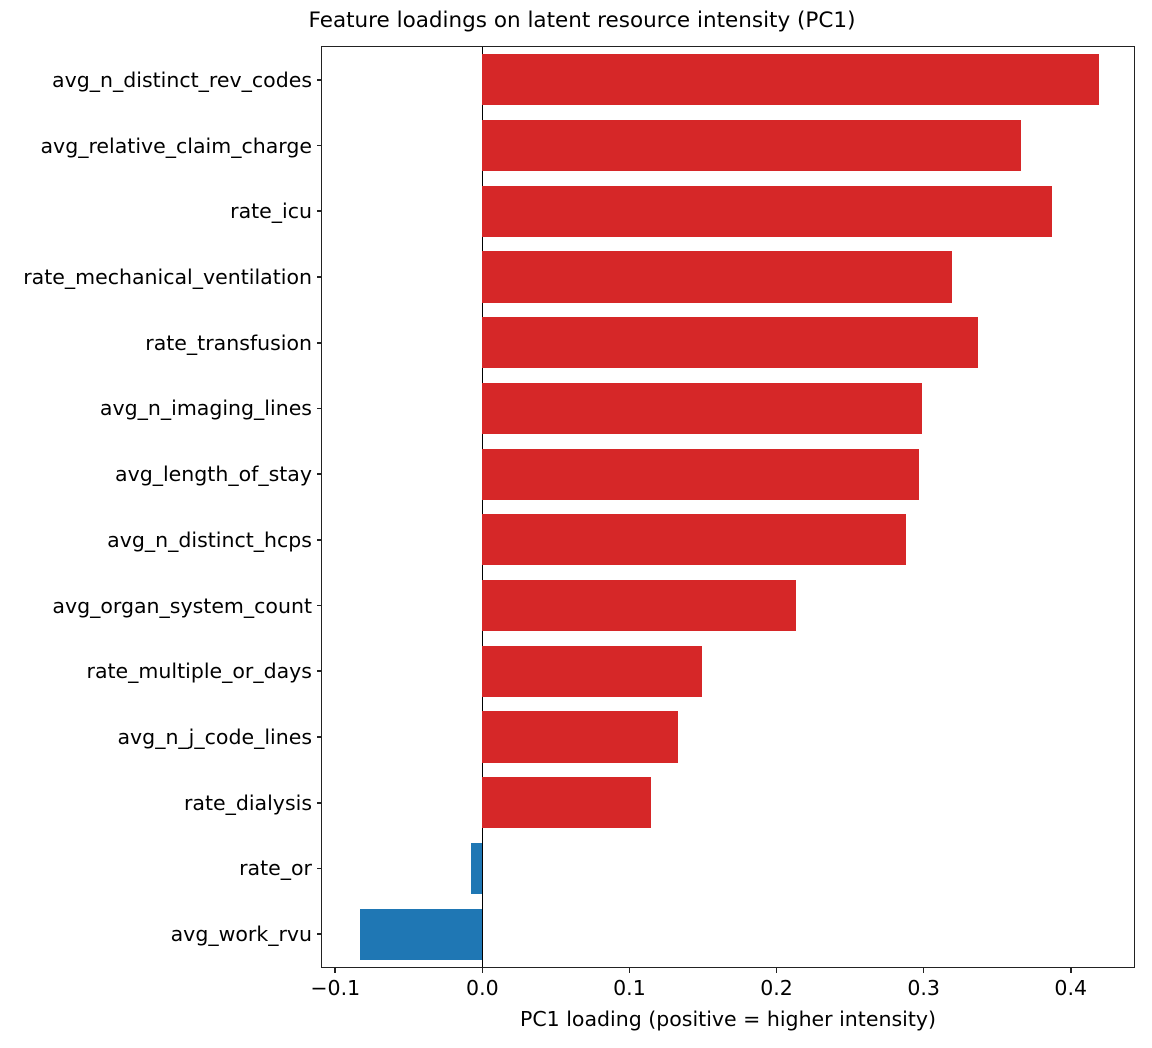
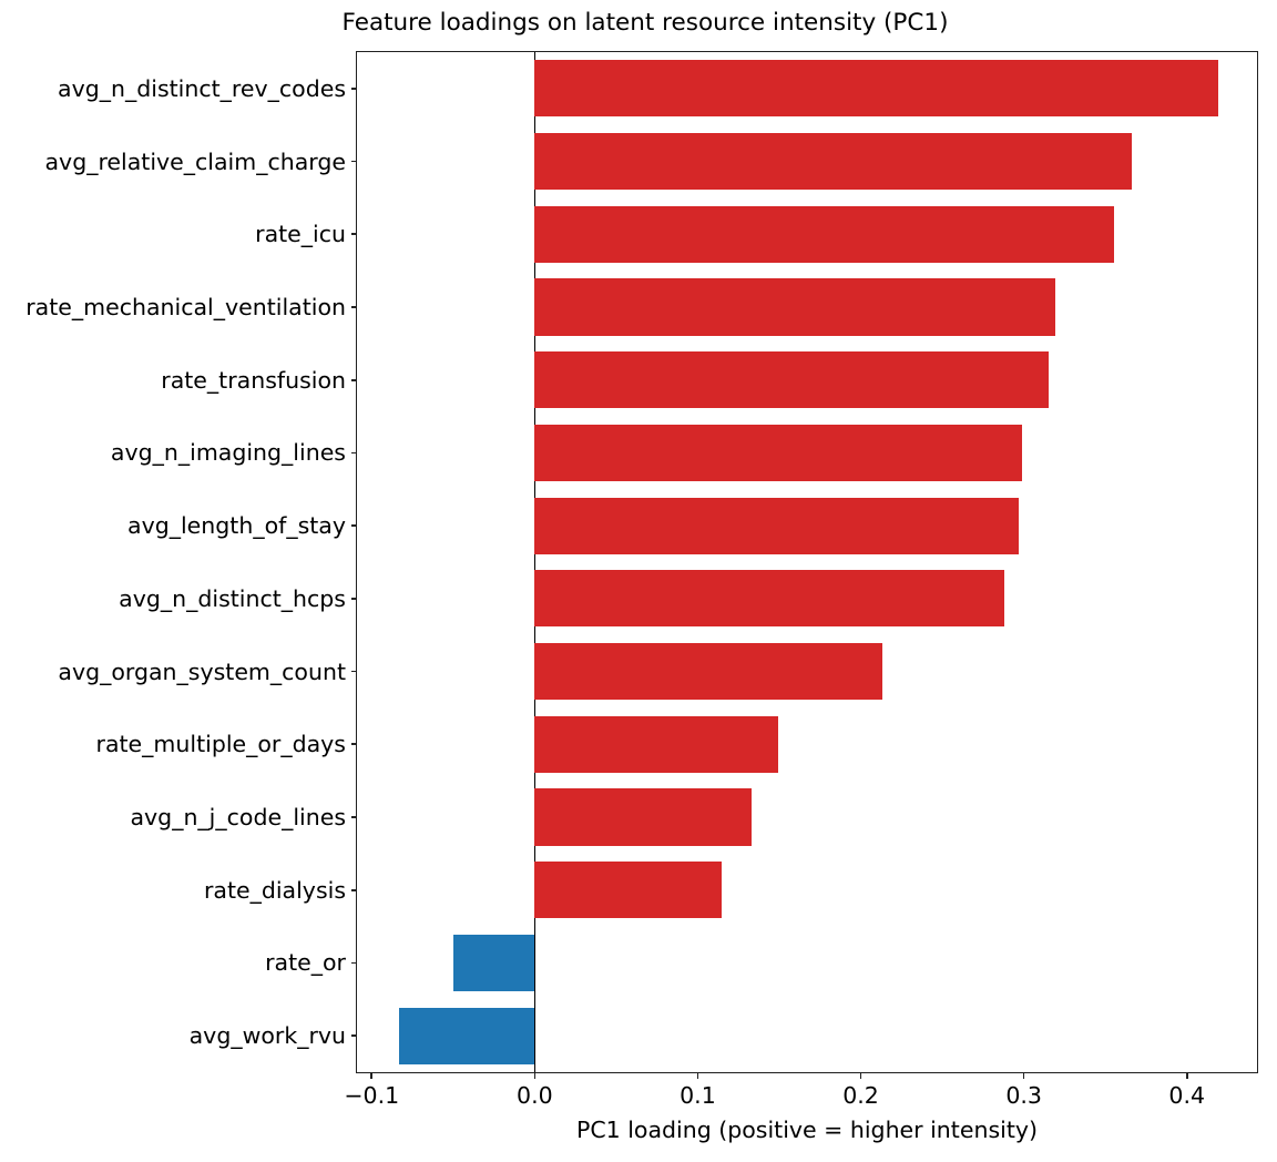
rate_icu: 0.387 -> 0.355
rate_transfusion: 0.337 -> 0.315
rate_or: -0.008 -> -0.050
